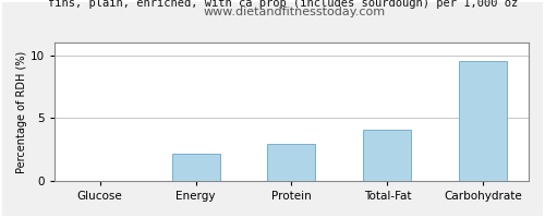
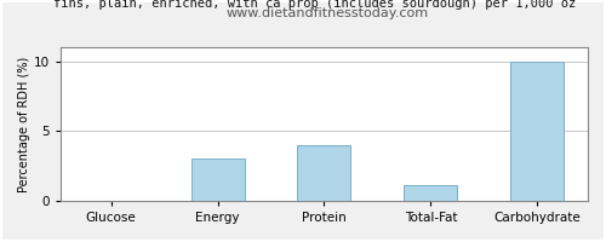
Energy: 2.2 -> 3.0
Protein: 2.9 -> 4.0
Total-Fat: 4.1 -> 1.1
Carbohydrate: 9.5 -> 10.0
